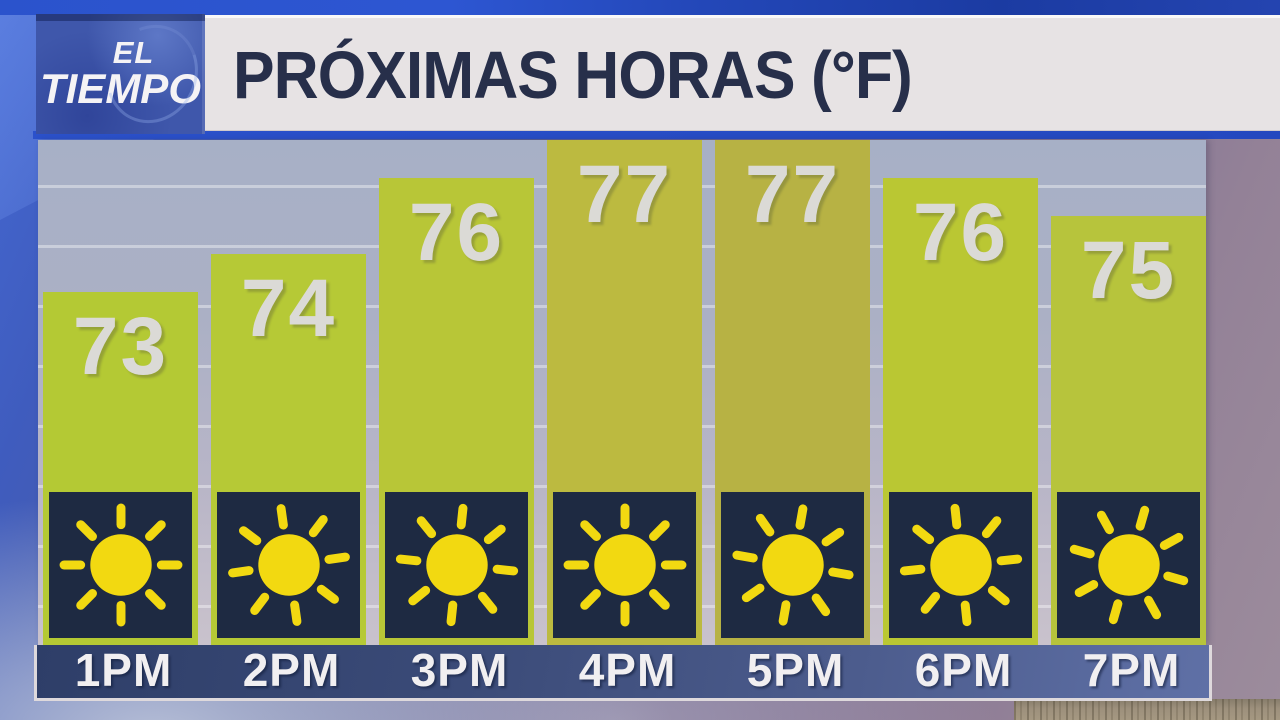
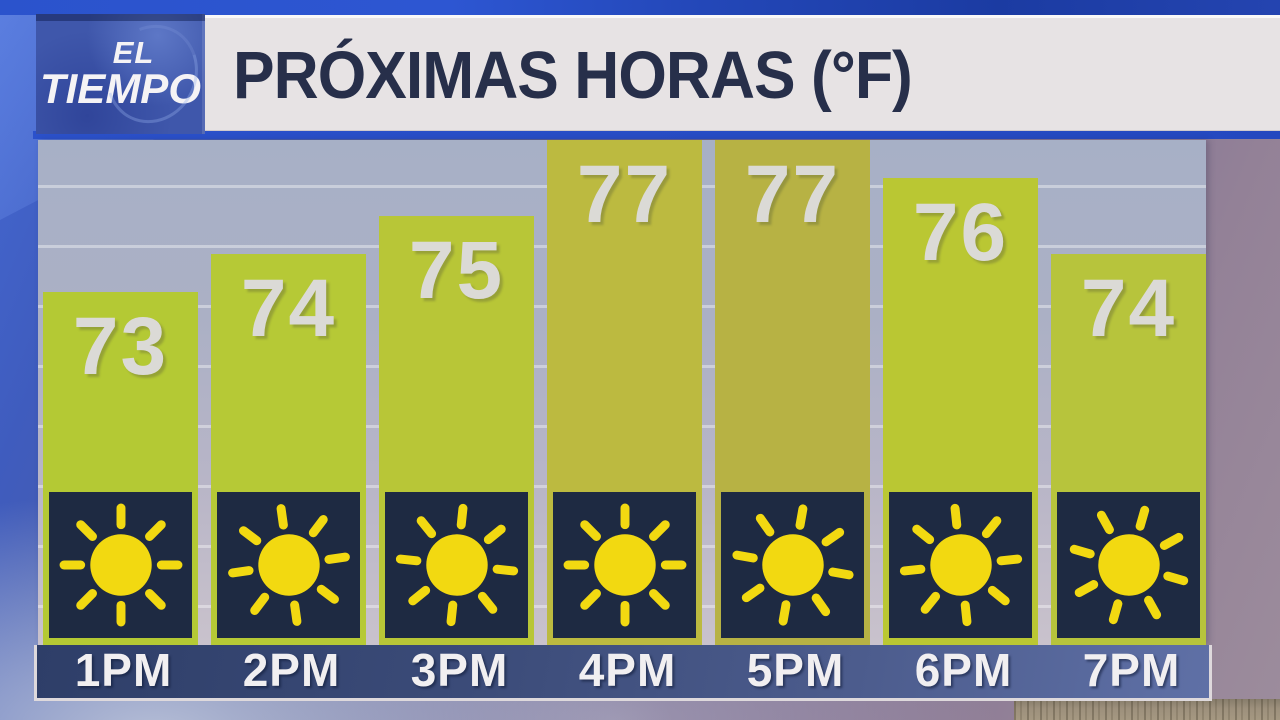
3PM: 76 -> 75
7PM: 75 -> 74
